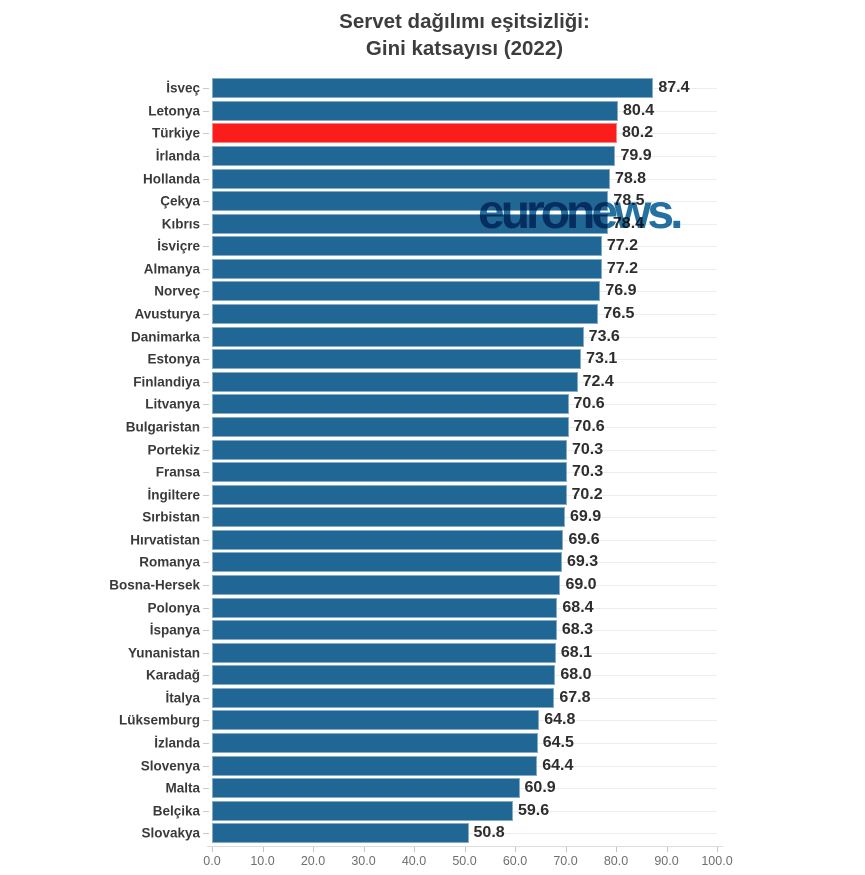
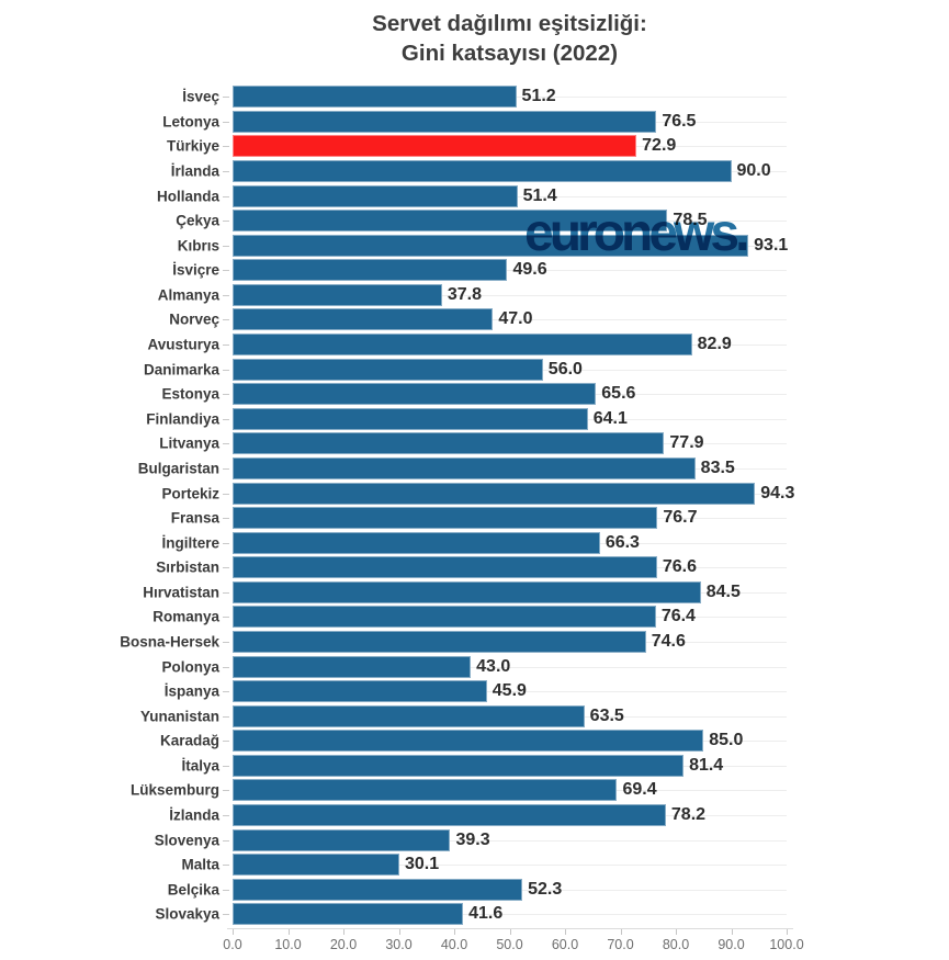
İsveç: 87.4 -> 51.2
Letonya: 80.4 -> 76.5
Türkiye: 80.2 -> 72.9
İrlanda: 79.9 -> 90.0
Hollanda: 78.8 -> 51.4
Kıbrıs: 78.4 -> 93.1
İsviçre: 77.2 -> 49.6
Almanya: 77.2 -> 37.8
Norveç: 76.9 -> 47.0
Avusturya: 76.5 -> 82.9
Danimarka: 73.6 -> 56.0
Estonya: 73.1 -> 65.6
Finlandiya: 72.4 -> 64.1
Litvanya: 70.6 -> 77.9
Bulgaristan: 70.6 -> 83.5
Portekiz: 70.3 -> 94.3
Fransa: 70.3 -> 76.7
İngiltere: 70.2 -> 66.3
Sırbistan: 69.9 -> 76.6
Hırvatistan: 69.6 -> 84.5
Romanya: 69.3 -> 76.4
Bosna-Hersek: 69.0 -> 74.6
Polonya: 68.4 -> 43.0
İspanya: 68.3 -> 45.9
Yunanistan: 68.1 -> 63.5
Karadağ: 68.0 -> 85.0
İtalya: 67.8 -> 81.4
Lüksemburg: 64.8 -> 69.4
İzlanda: 64.5 -> 78.2
Slovenya: 64.4 -> 39.3
Malta: 60.9 -> 30.1
Belçika: 59.6 -> 52.3
Slovakya: 50.8 -> 41.6
